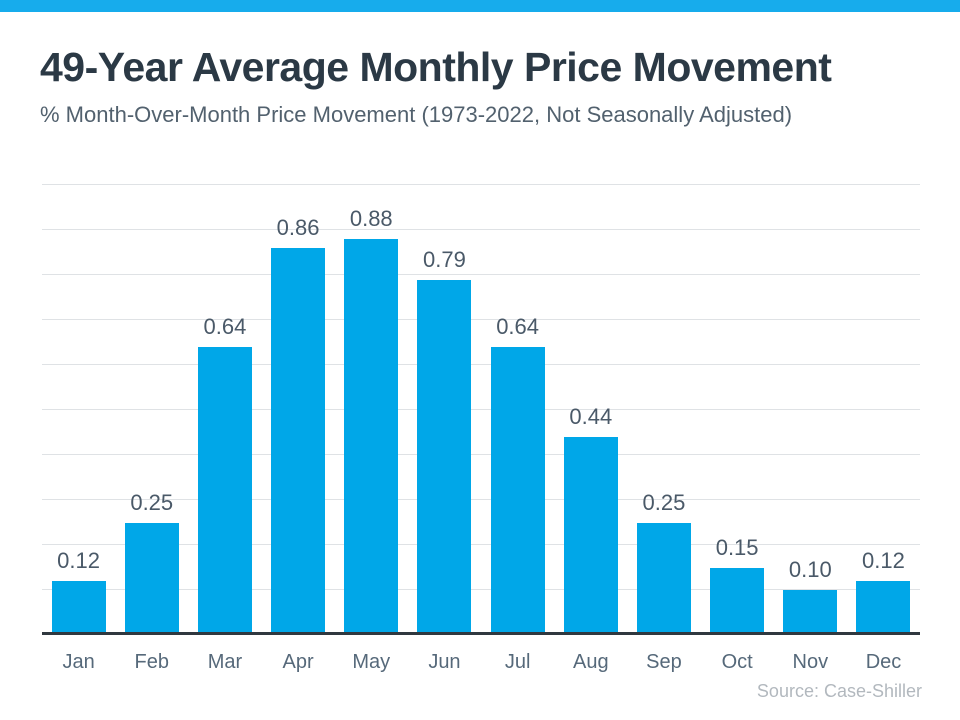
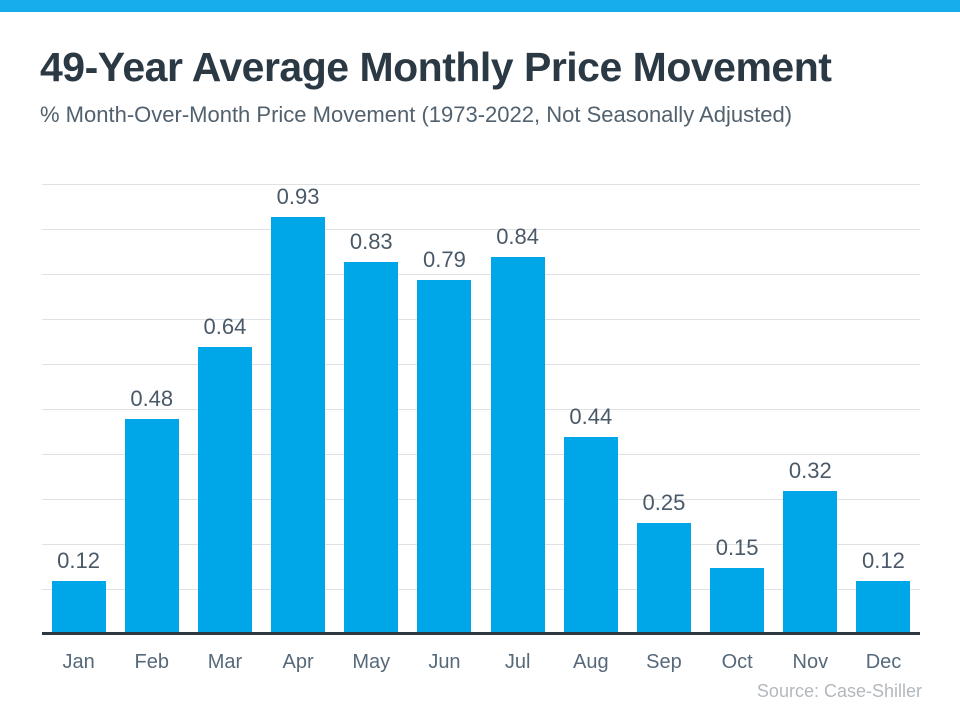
Feb: 0.25 -> 0.48
Apr: 0.86 -> 0.93
May: 0.88 -> 0.83
Jul: 0.64 -> 0.84
Nov: 0.10 -> 0.32
